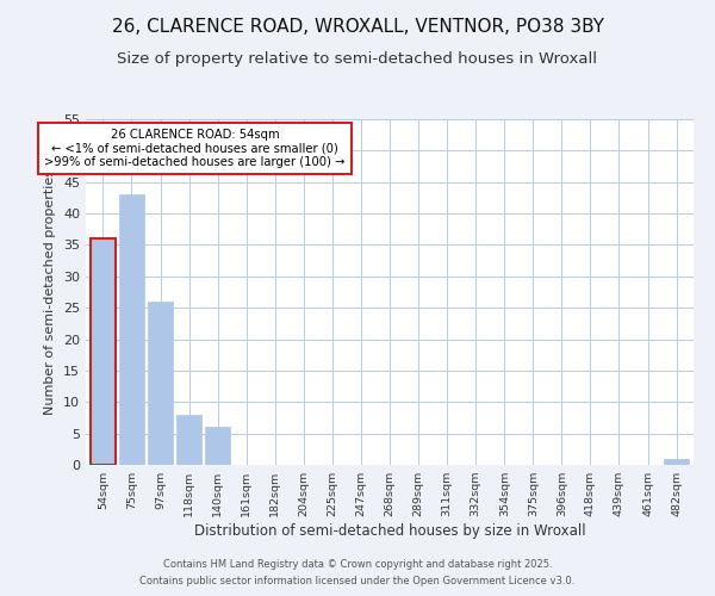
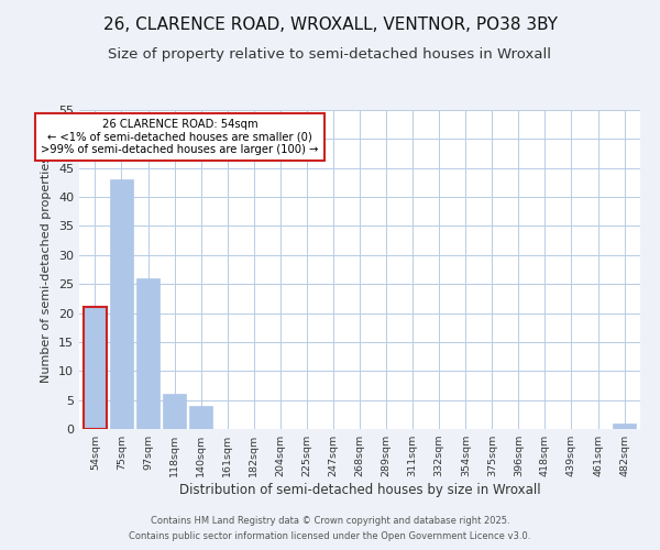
54sqm: 36 -> 21
118sqm: 8 -> 6
140sqm: 6 -> 4
